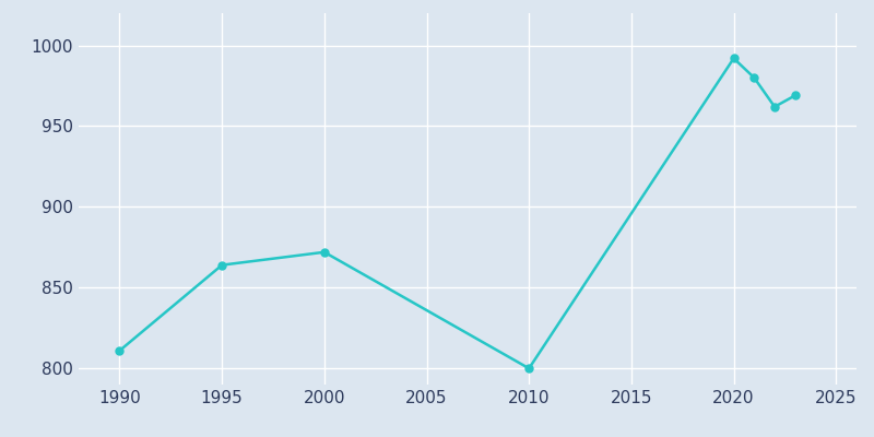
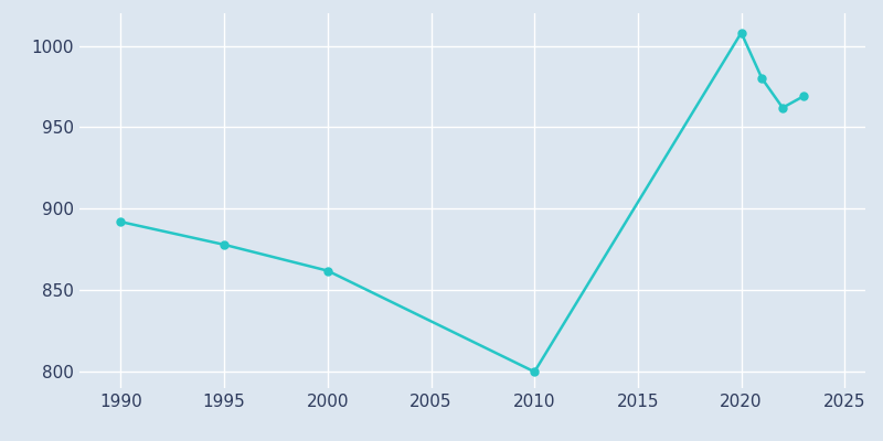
1990: 811 -> 892
1995: 864 -> 878
2000: 872 -> 862
2020: 992 -> 1008
